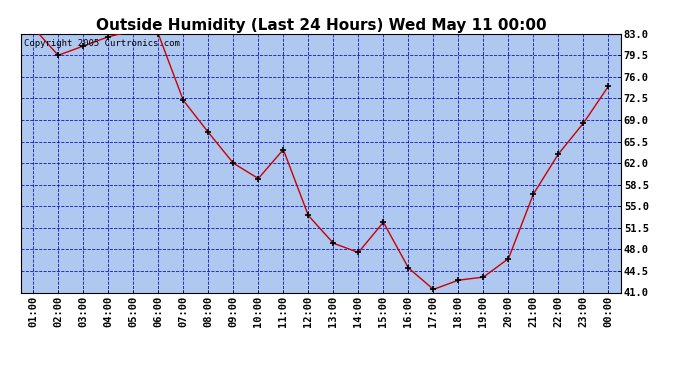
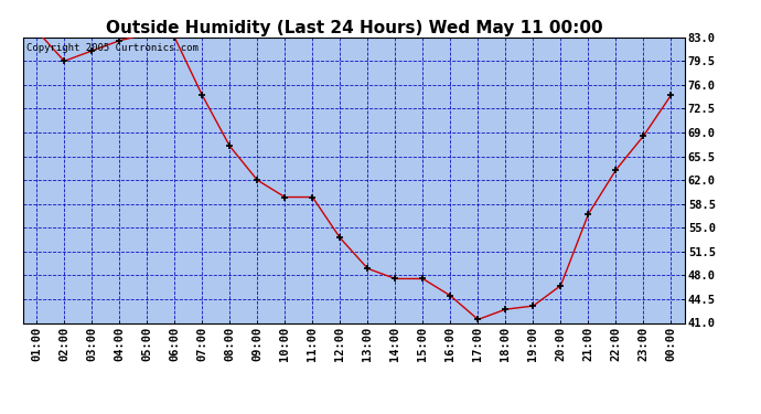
07:00: 72.2 -> 74.5
11:00: 64.2 -> 59.5
15:00: 52.4 -> 47.5
